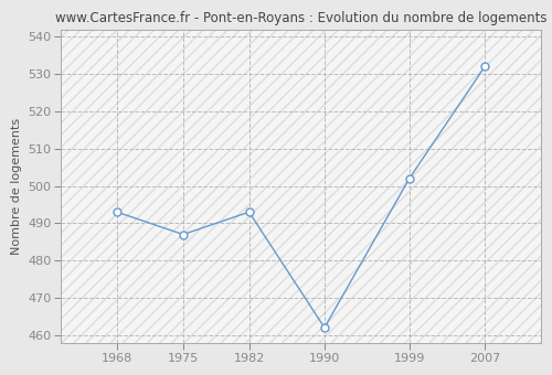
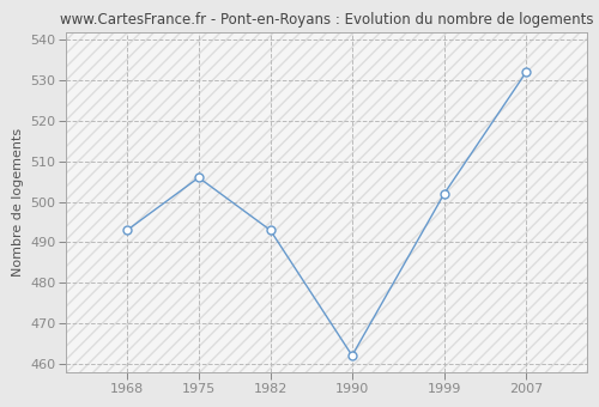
1975: 487 -> 506
